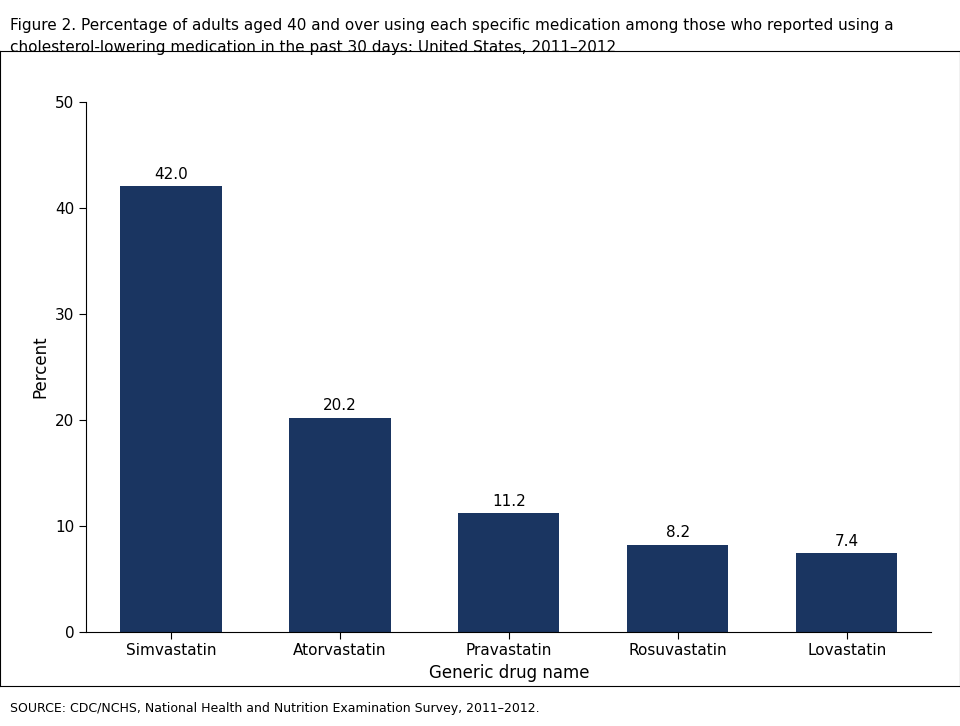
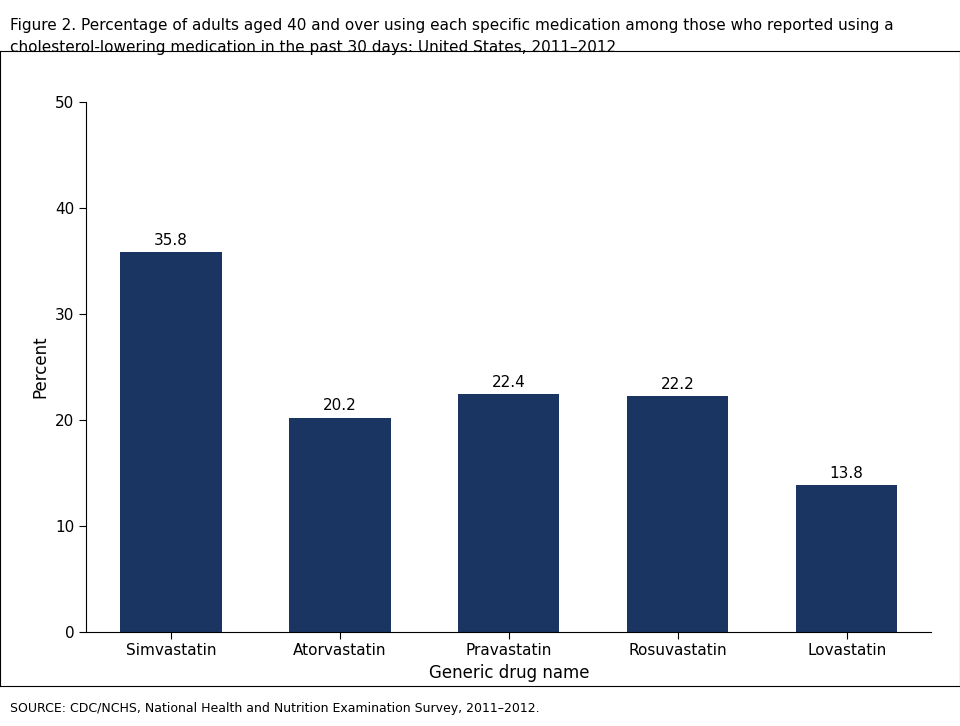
Simvastatin: 42.0 -> 35.8
Pravastatin: 11.2 -> 22.4
Rosuvastatin: 8.2 -> 22.2
Lovastatin: 7.4 -> 13.8
